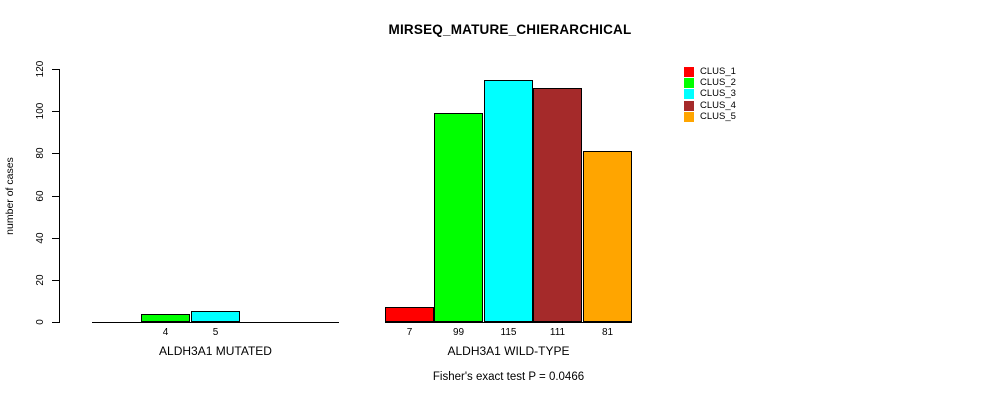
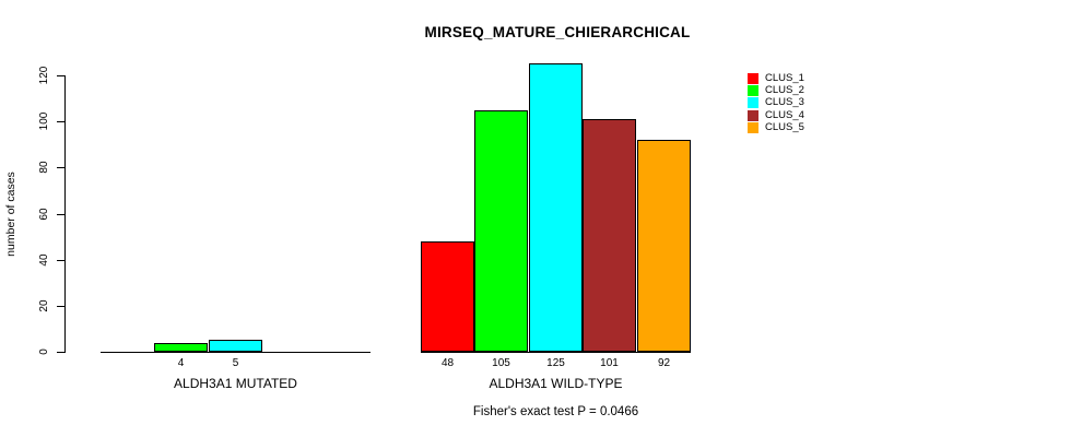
CLUS_1/ALDH3A1 WILD-TYPE: 7 -> 48
CLUS_2/ALDH3A1 WILD-TYPE: 99 -> 105
CLUS_3/ALDH3A1 WILD-TYPE: 115 -> 125
CLUS_4/ALDH3A1 WILD-TYPE: 111 -> 101
CLUS_5/ALDH3A1 WILD-TYPE: 81 -> 92
